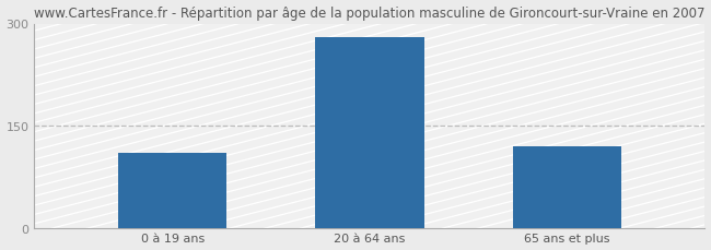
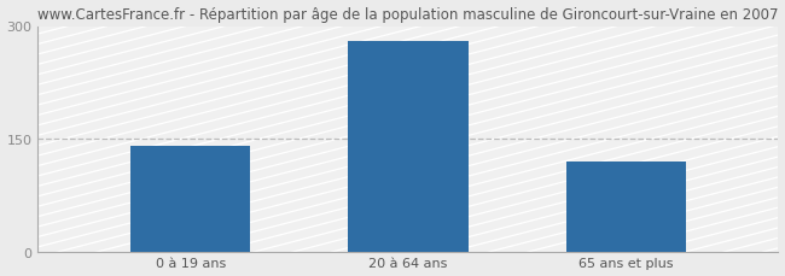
0 à 19 ans: 110 -> 140
